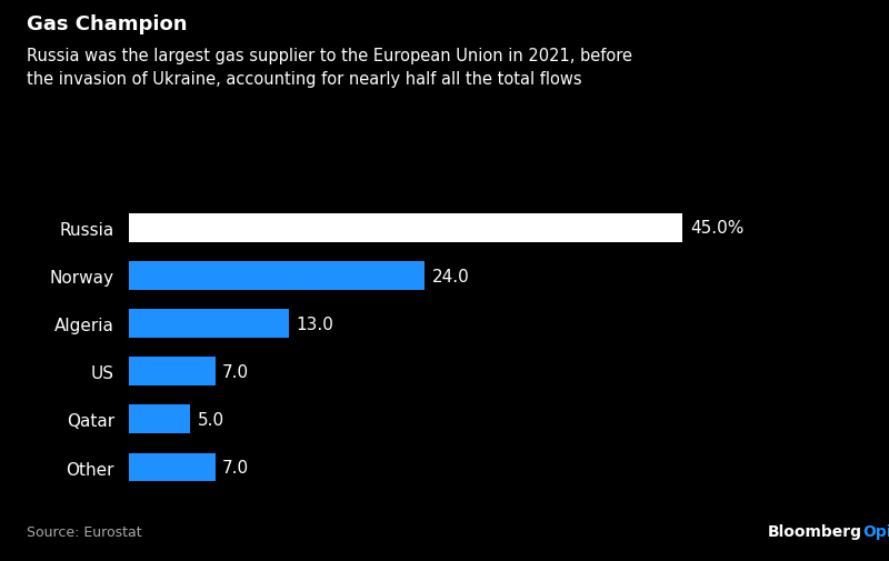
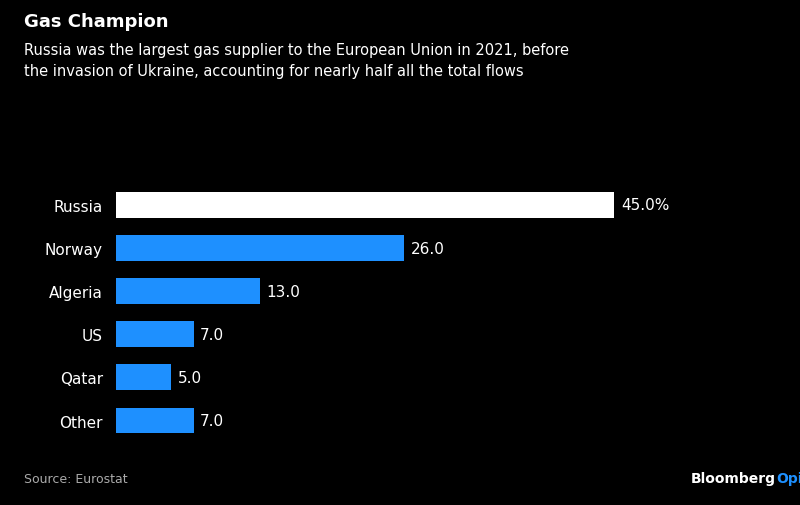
Norway: 24.0 -> 26.0
